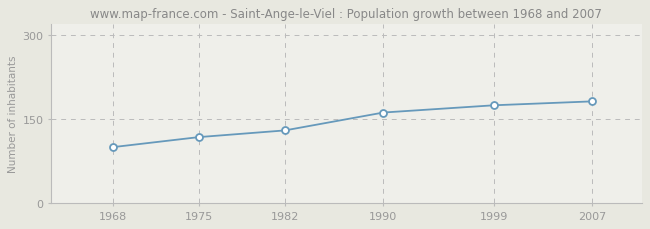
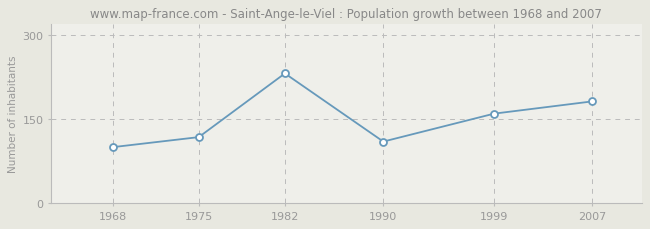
1982: 130 -> 232
1990: 162 -> 110
1999: 175 -> 160
